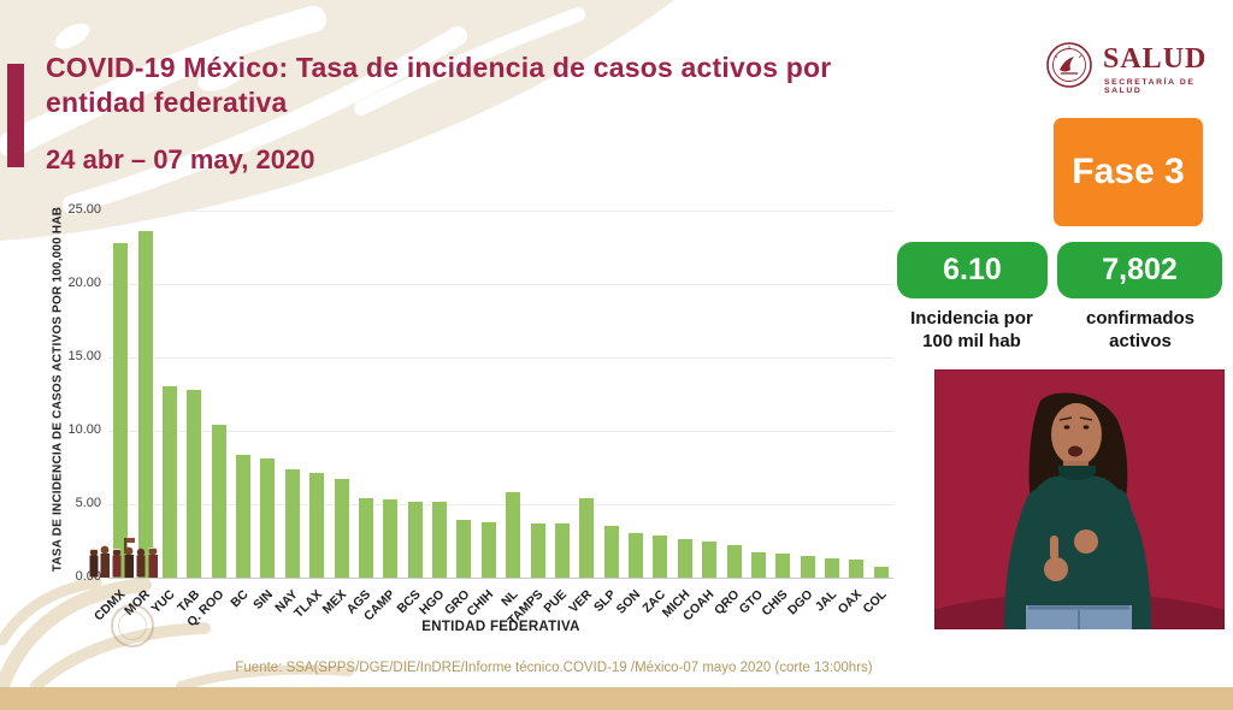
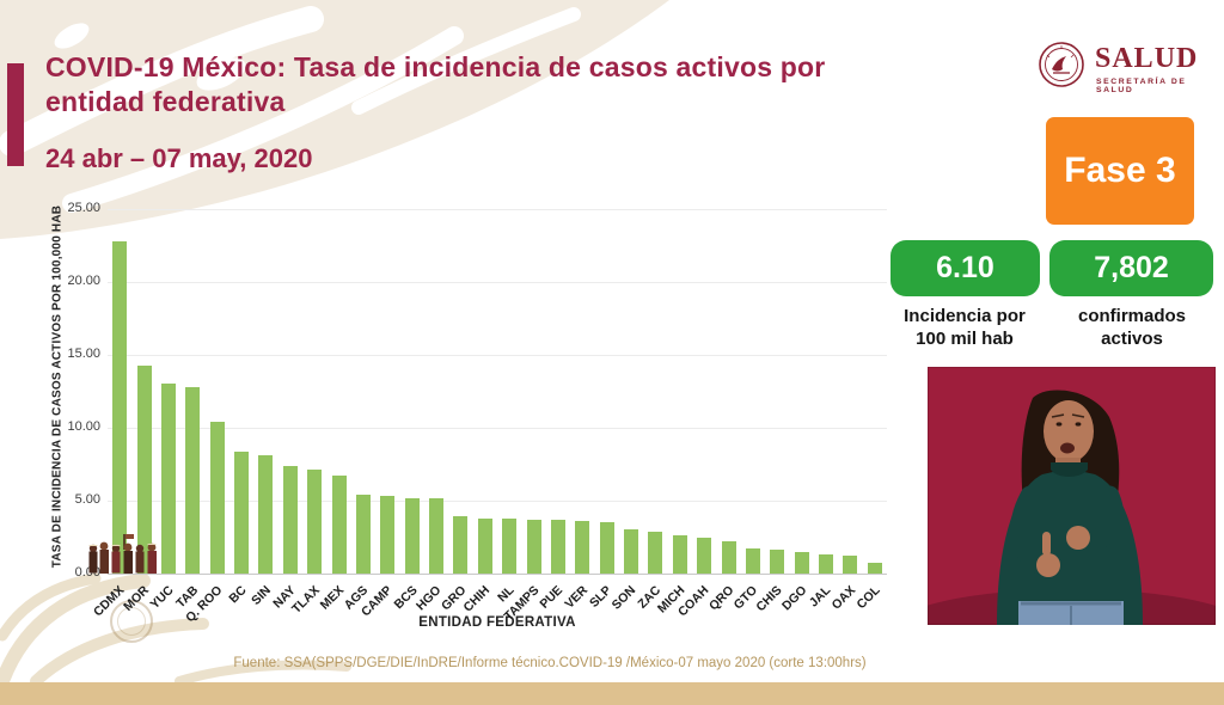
MOR: 23.6 -> 14.3
NL: 5.8 -> 3.8
VER: 5.4 -> 3.6
